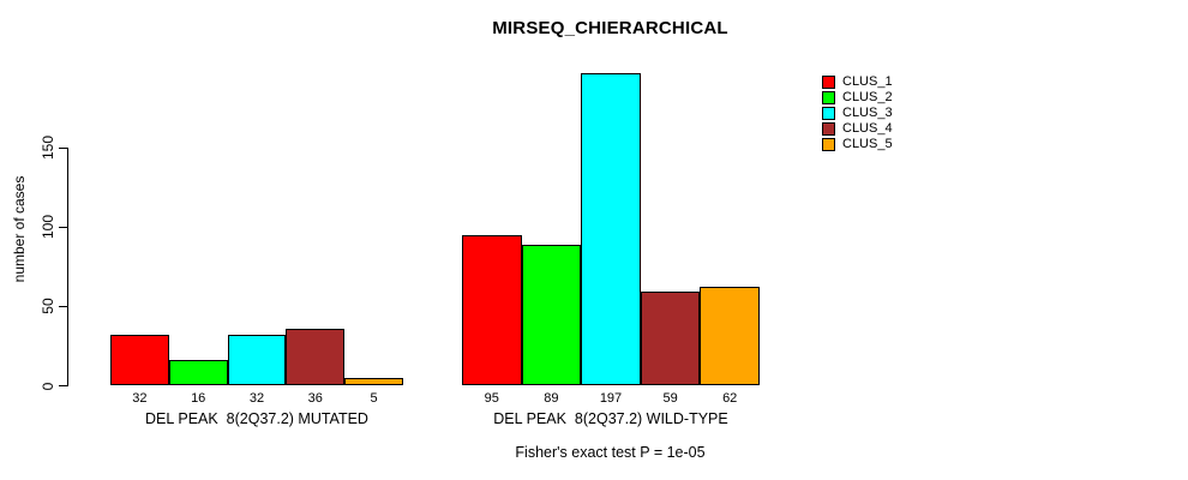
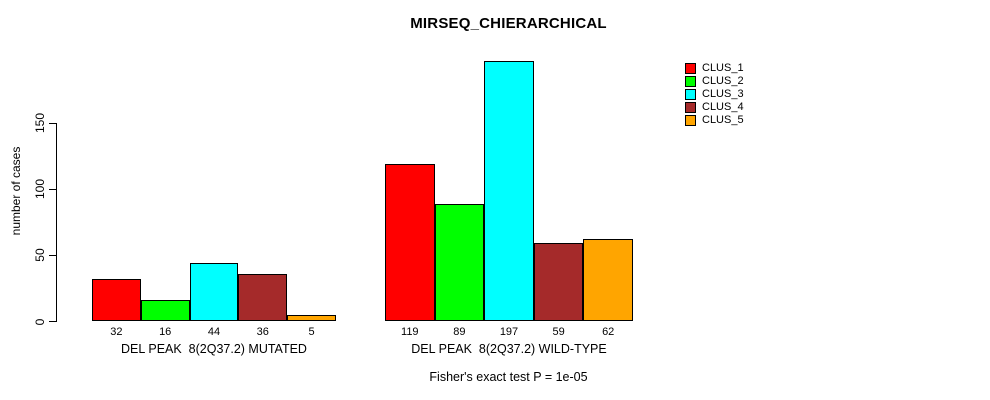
CLUS_3/DEL PEAK 8(2Q37.2) MUTATED: 32 -> 44
CLUS_1/DEL PEAK 8(2Q37.2) WILD-TYPE: 95 -> 119
